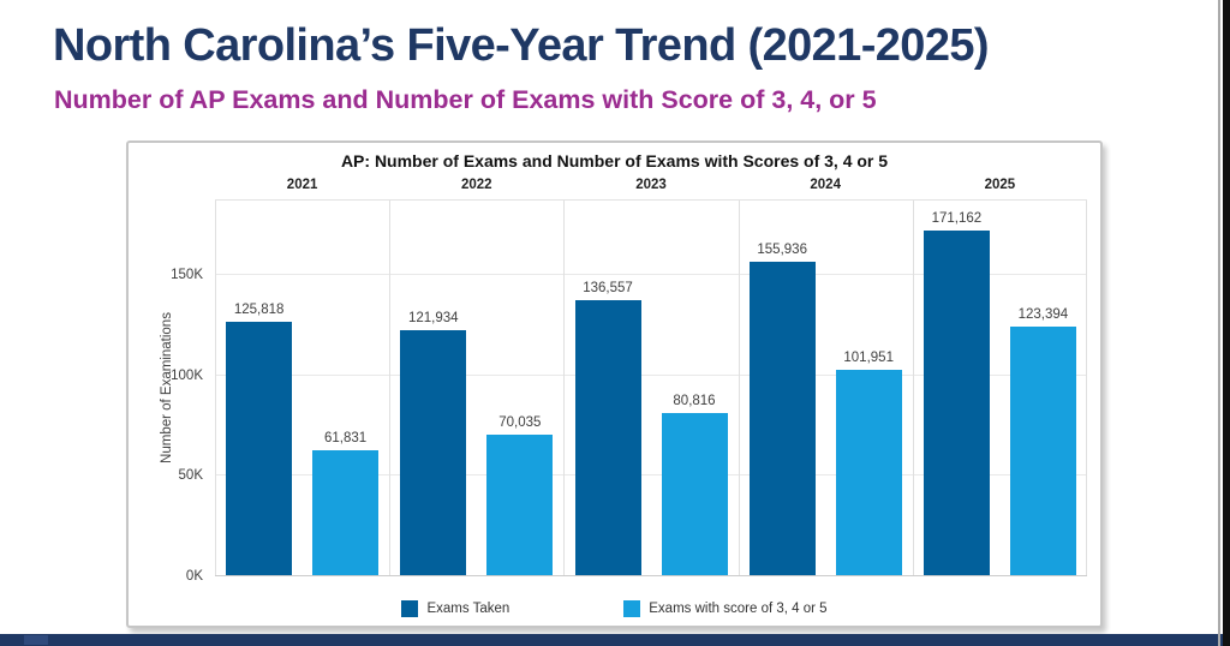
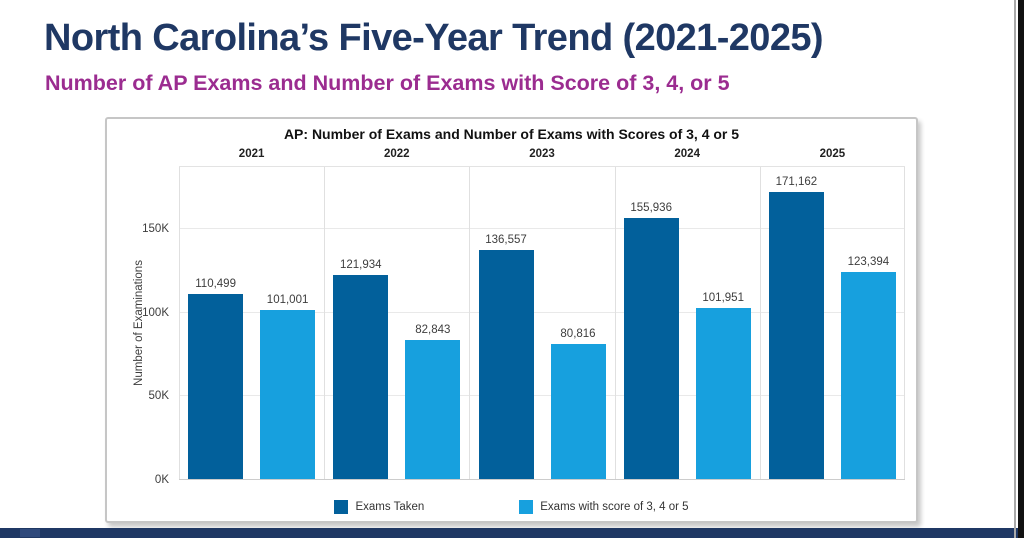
Exams Taken/2021: 125,818 -> 110,499
Exams with score of 3, 4 or 5/2021: 61,831 -> 101,001
Exams with score of 3, 4 or 5/2022: 70,035 -> 82,843
